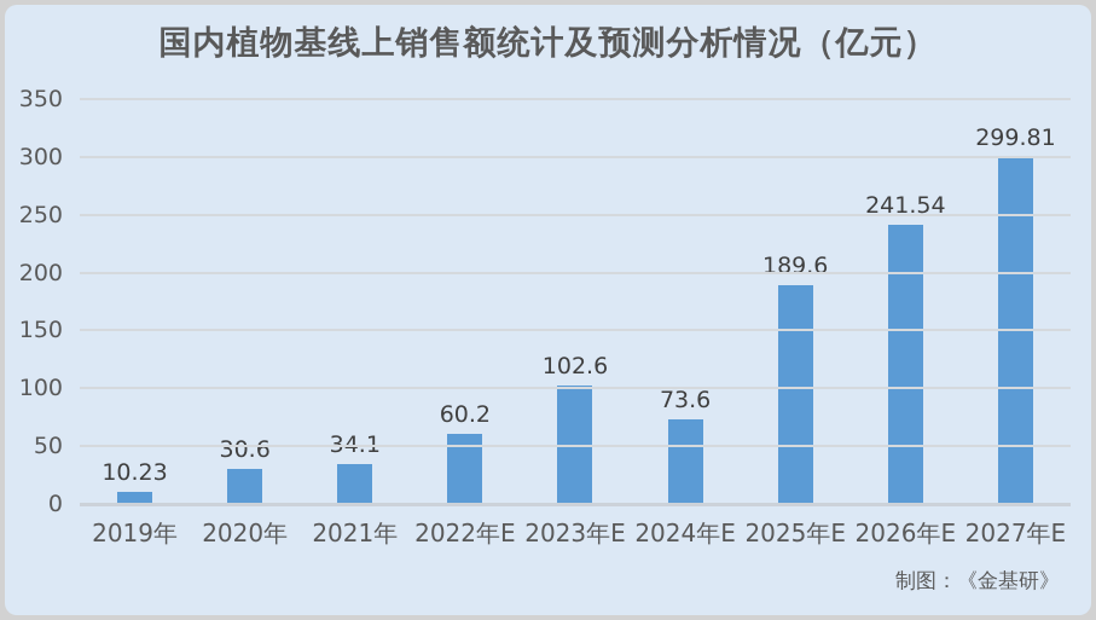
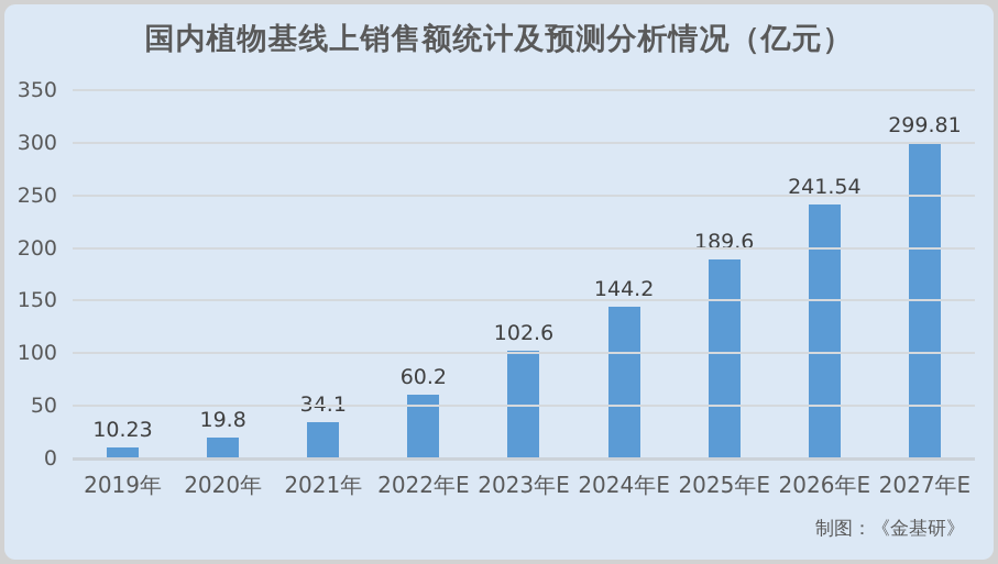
2020年: 30.6 -> 19.8
2024年E: 73.6 -> 144.2
